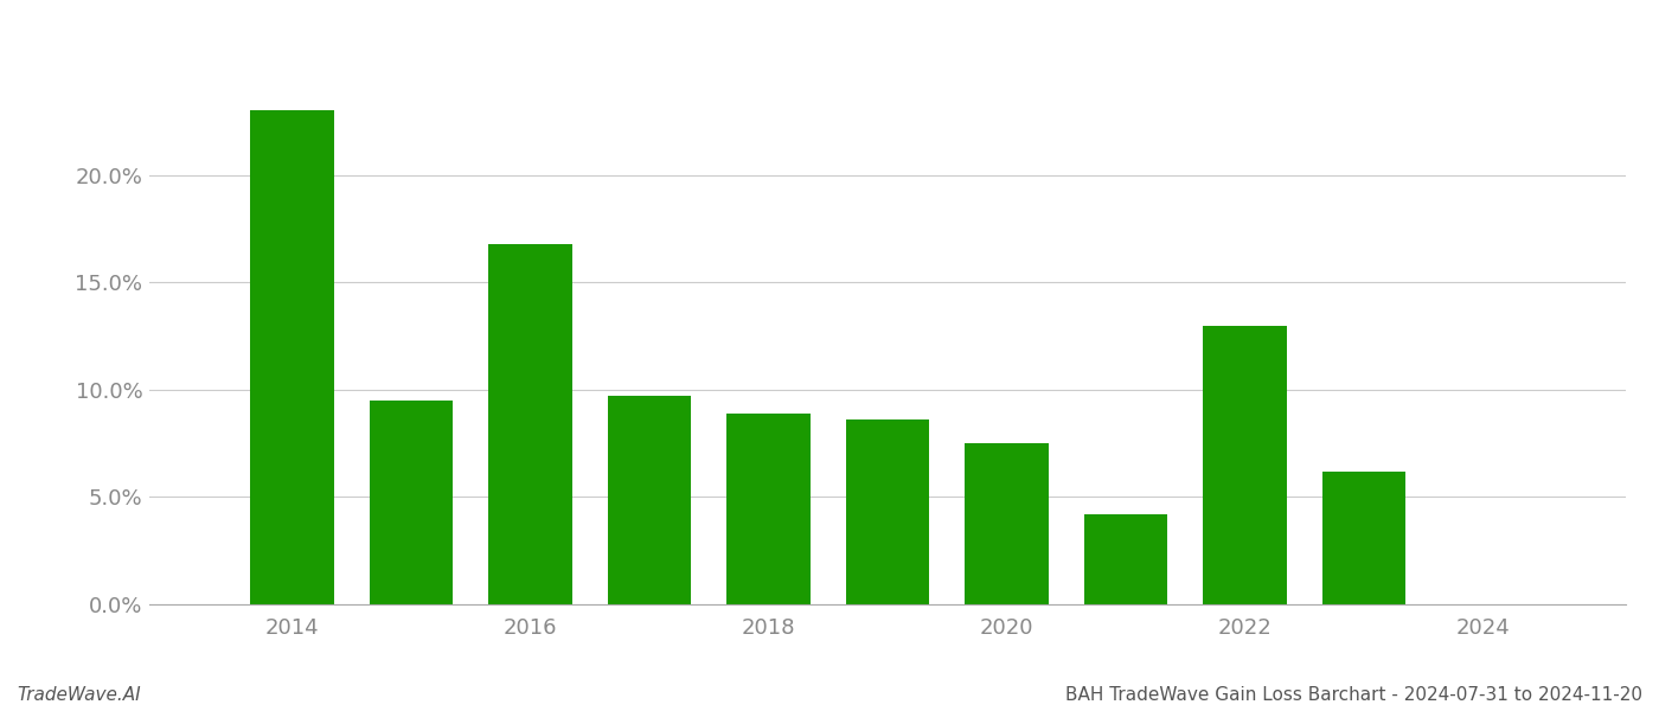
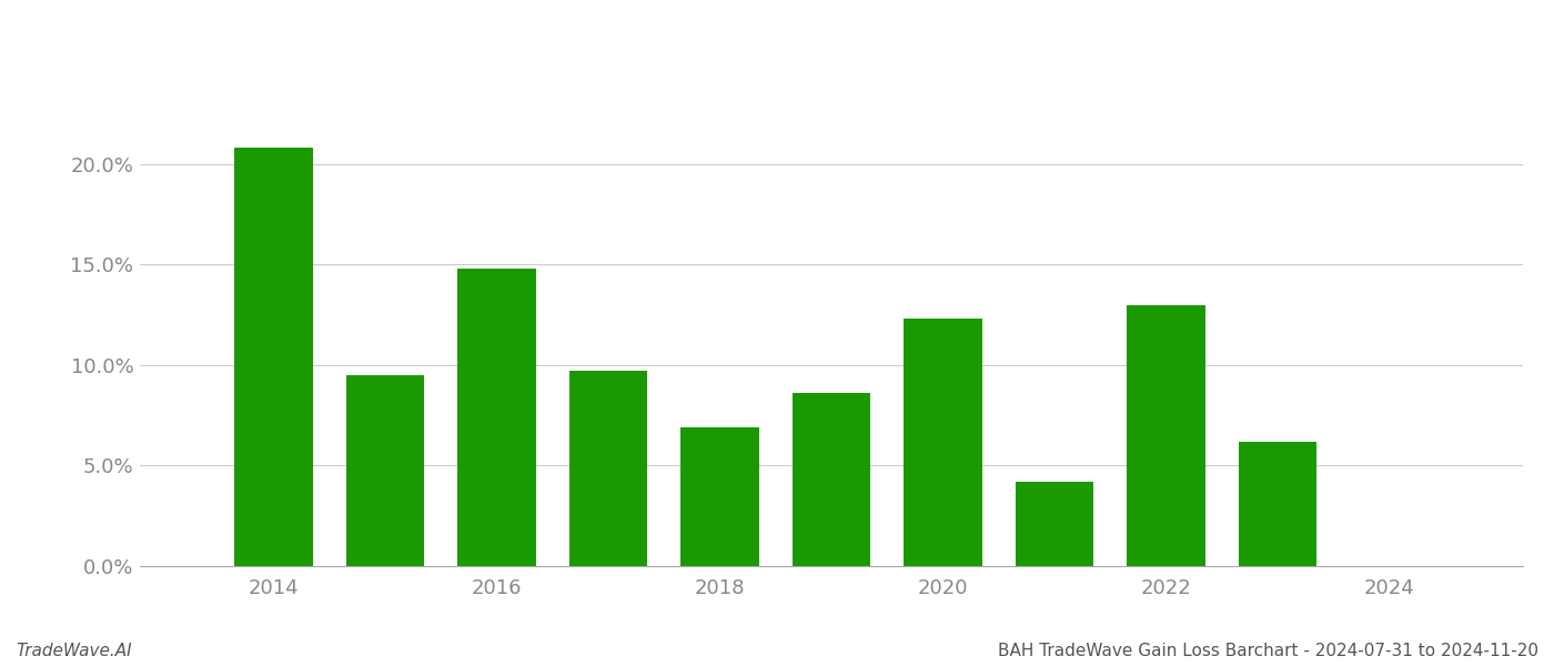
2014: 23.0% -> 20.8%
2016: 16.8% -> 14.8%
2018: 8.9% -> 6.9%
2020: 7.5% -> 12.3%
